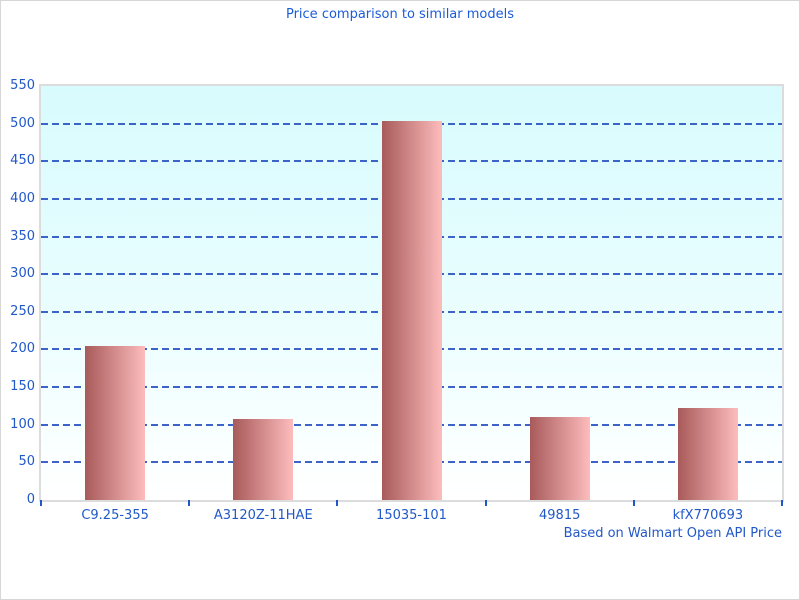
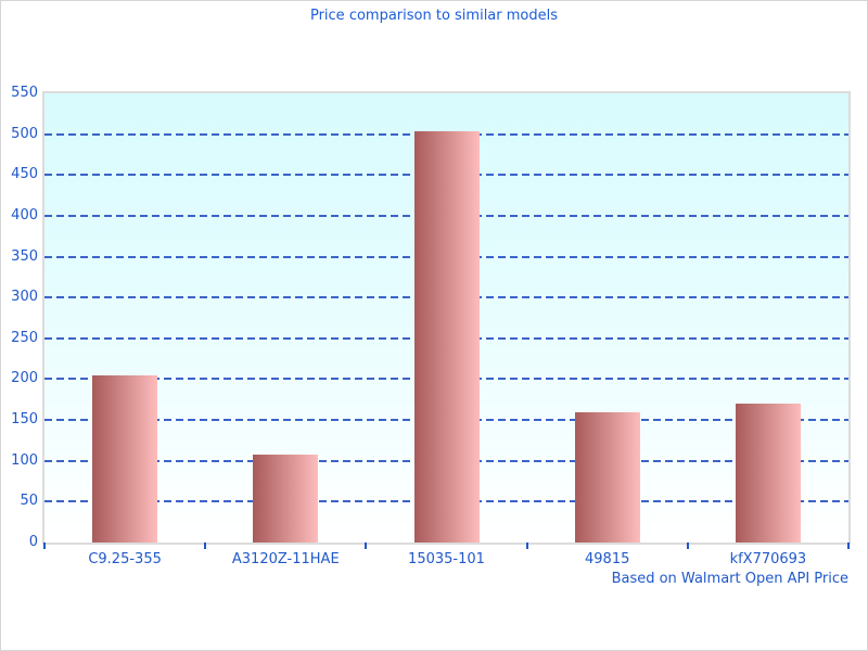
49815: 110 -> 160
kfX770693: 120 -> 170
